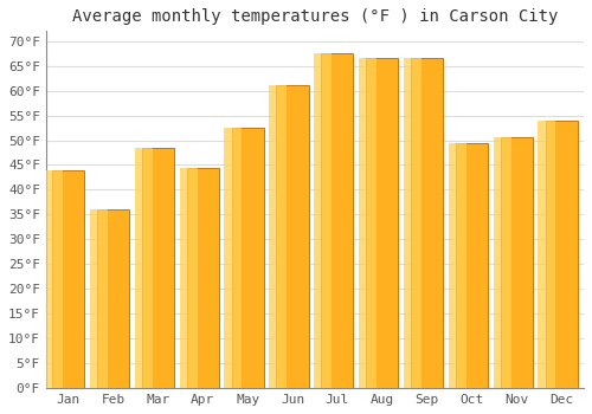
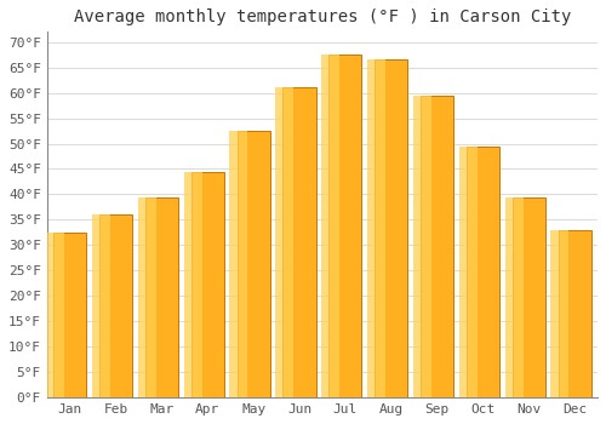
Jan: 44.0°F -> 32.5°F
Mar: 48.5°F -> 39.5°F
Sep: 66.5°F -> 59.5°F
Nov: 50.5°F -> 39.5°F
Dec: 54.0°F -> 33.0°F
